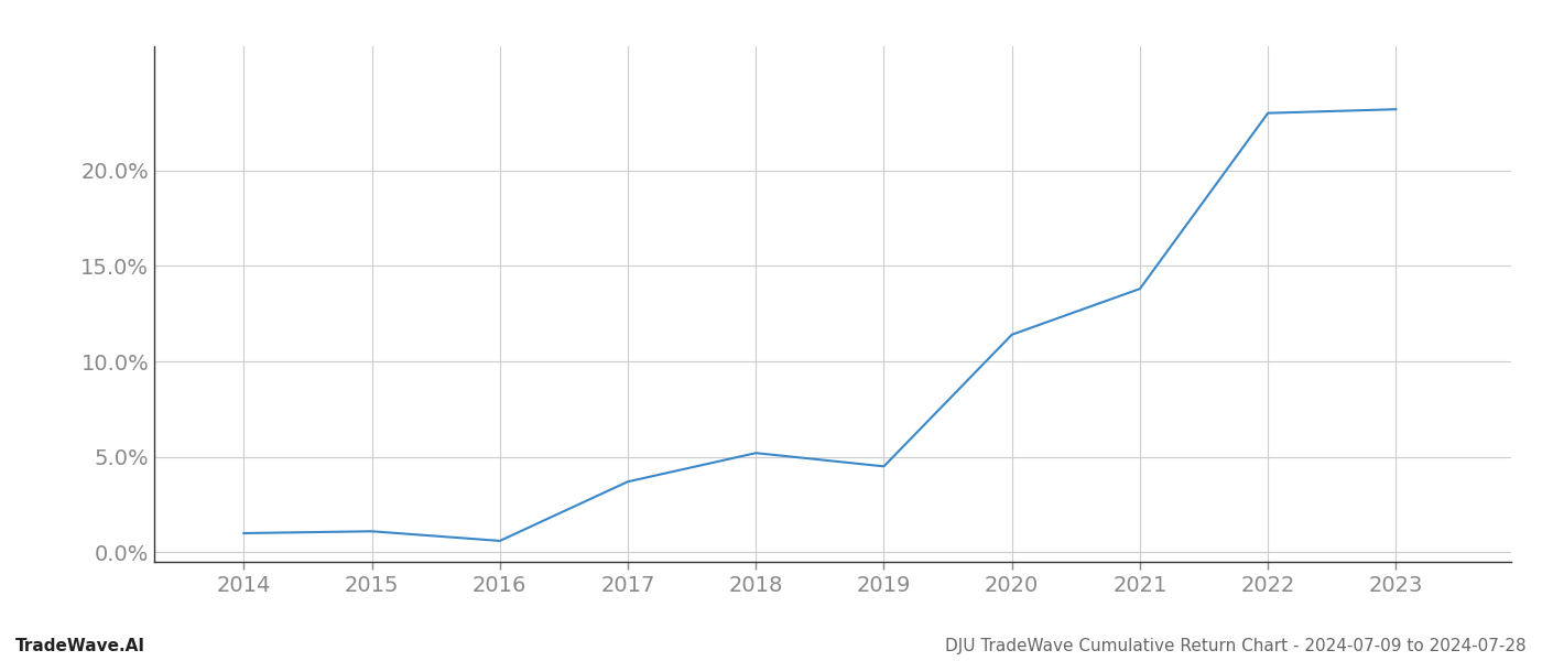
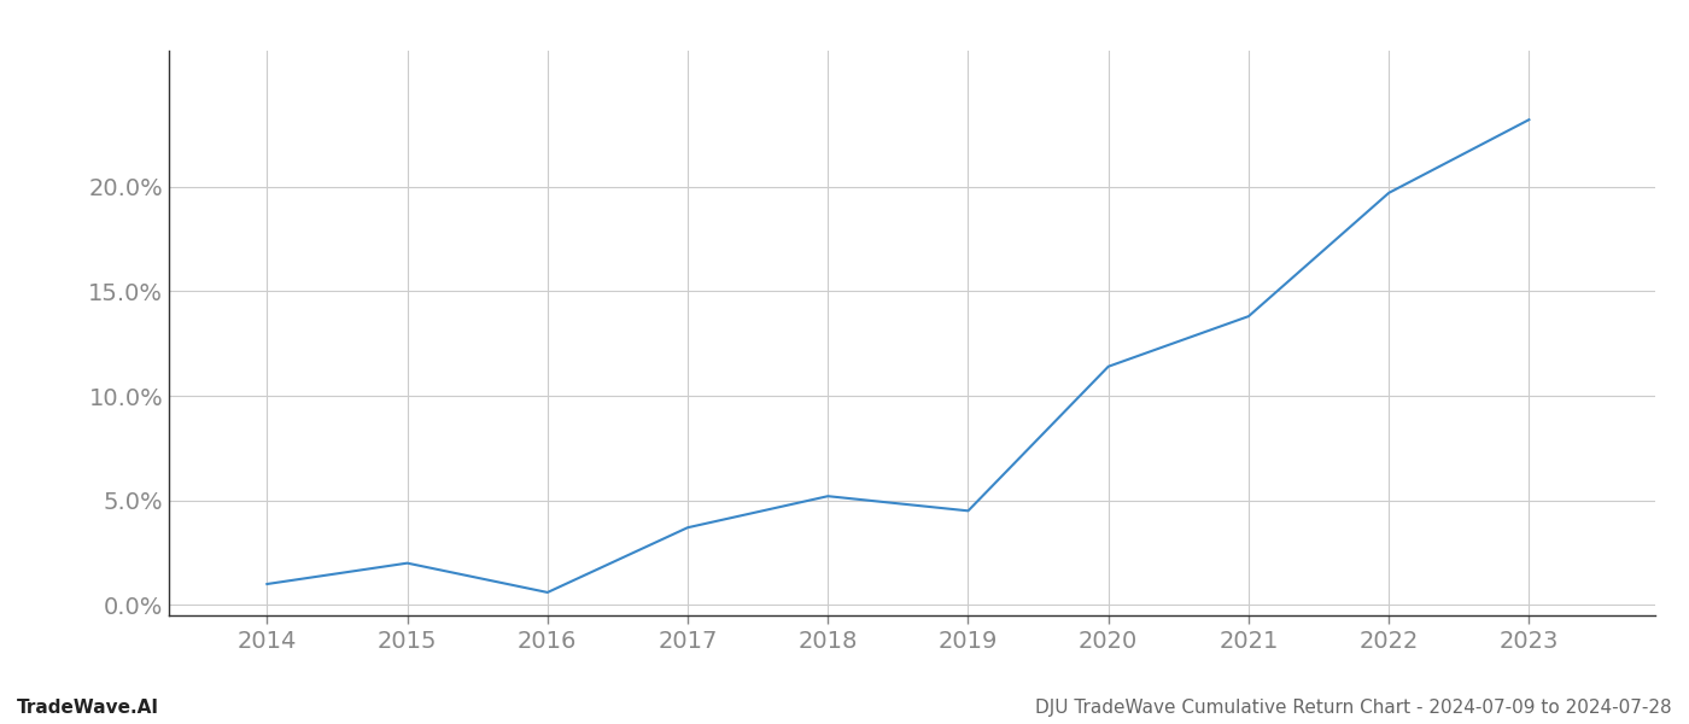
2015: 1.1% -> 2.0%
2022: 23.0% -> 19.7%
